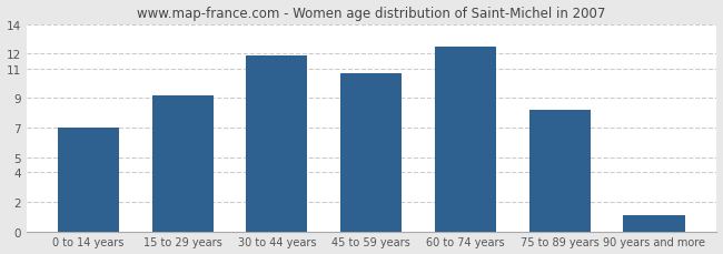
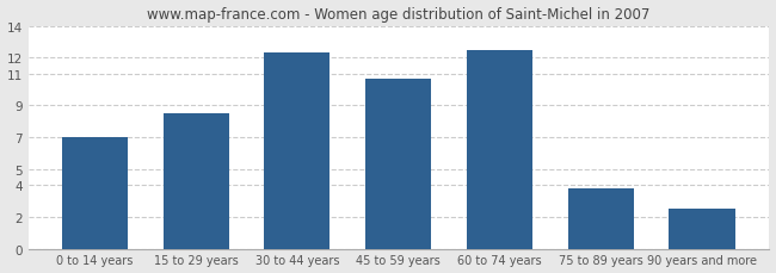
15 to 29 years: 9.2 -> 8.5
30 to 44 years: 11.8 -> 12.3
75 to 89 years: 8.2 -> 3.8
90 years and more: 1.1 -> 2.5
